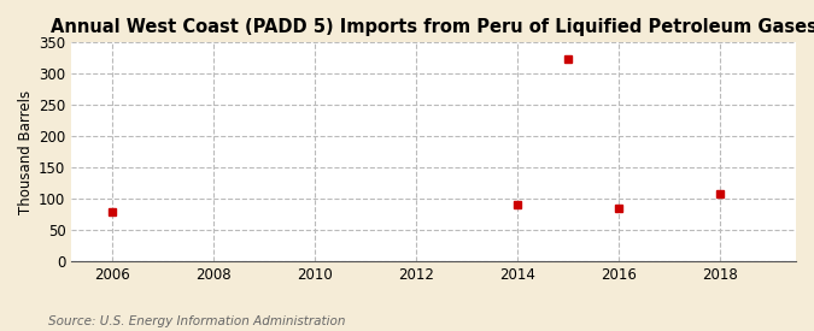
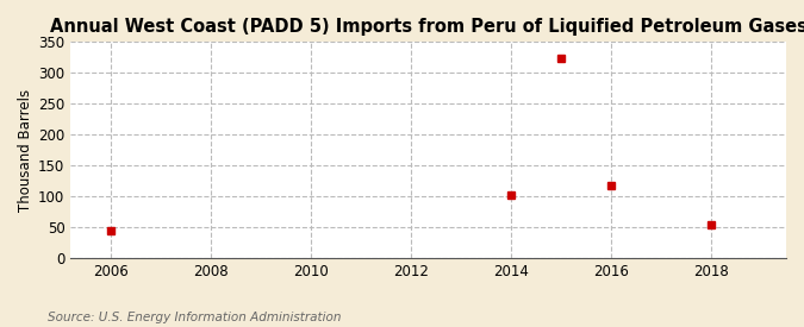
2006: 80 -> 45
2014: 92 -> 103
2016: 86 -> 118
2018: 108 -> 55
